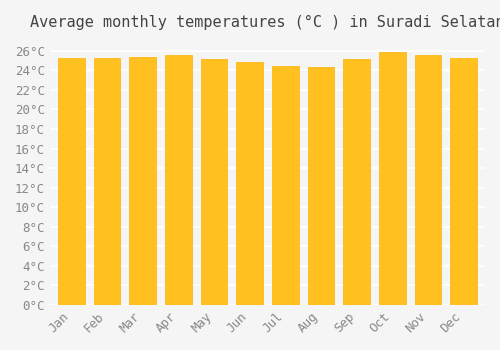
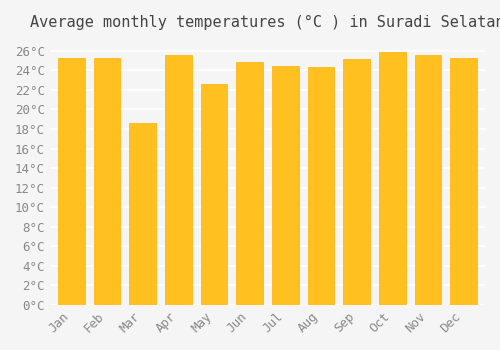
Mar: 25.4°C -> 18.6°C
May: 25.2°C -> 22.6°C
